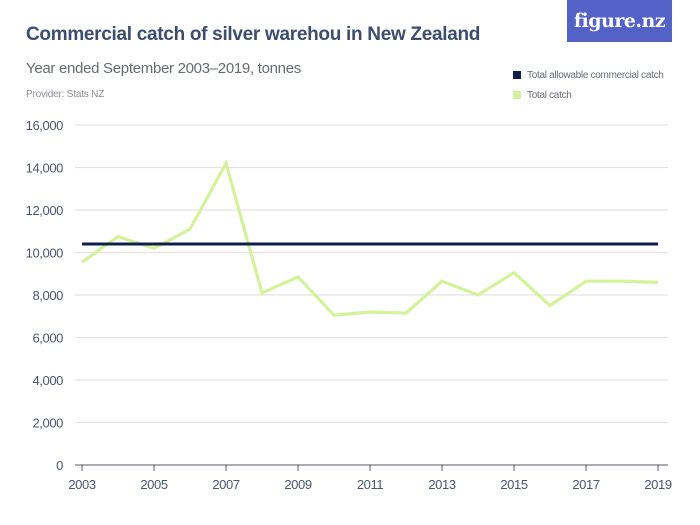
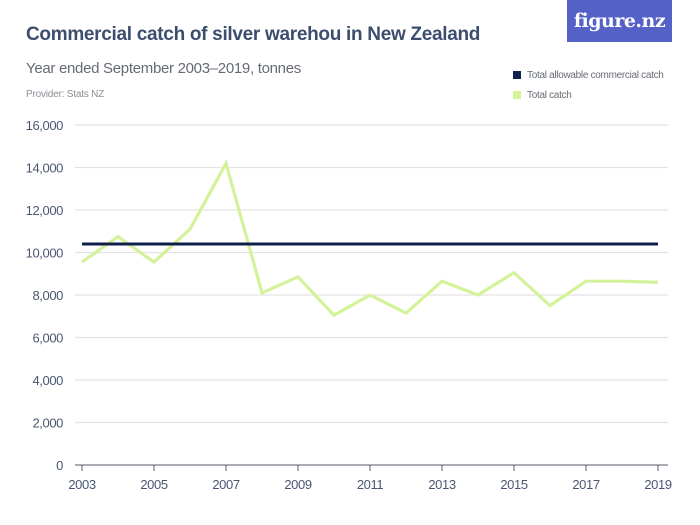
Total catch/2005: 10200 -> 9600
Total catch/2011: 7200 -> 8000
